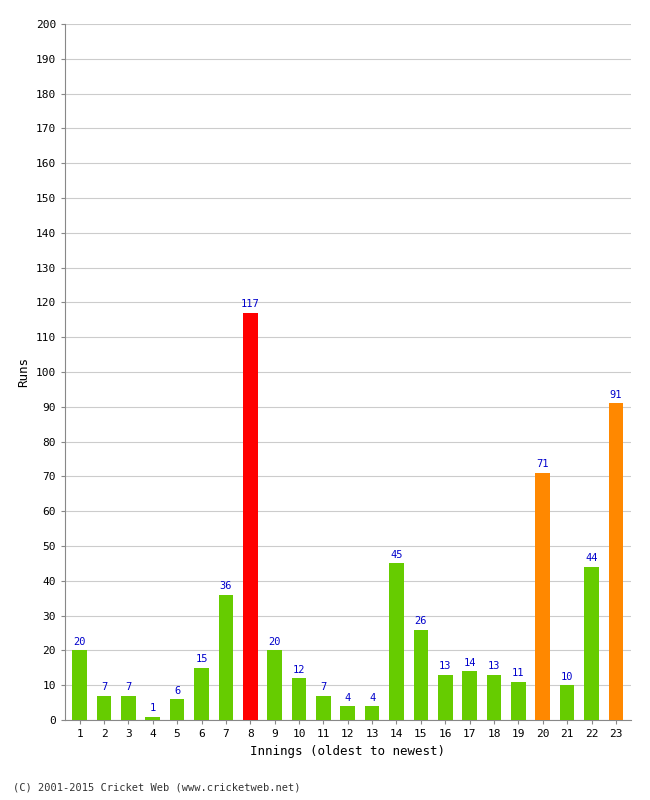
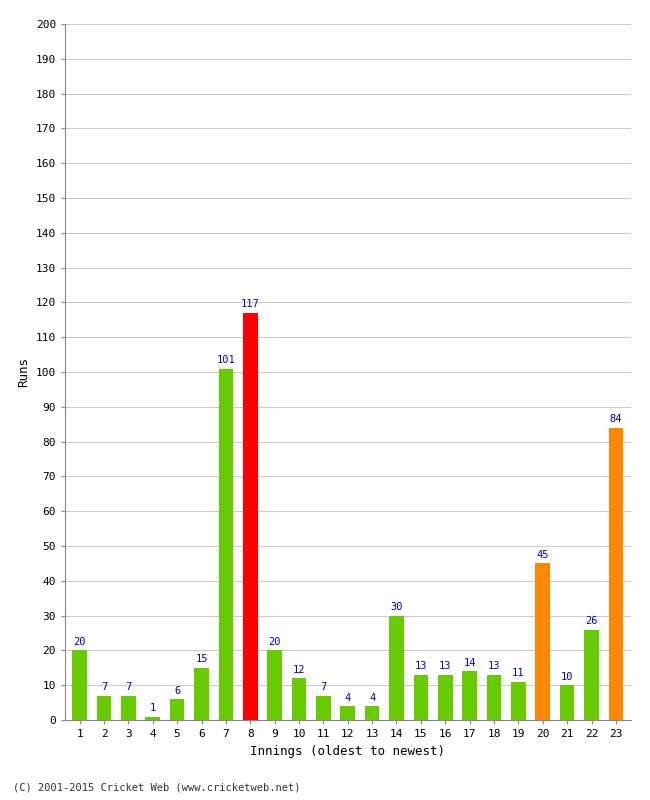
7: 36 -> 101
14: 45 -> 30
15: 26 -> 13
20: 71 -> 45
22: 44 -> 26
23: 91 -> 84
